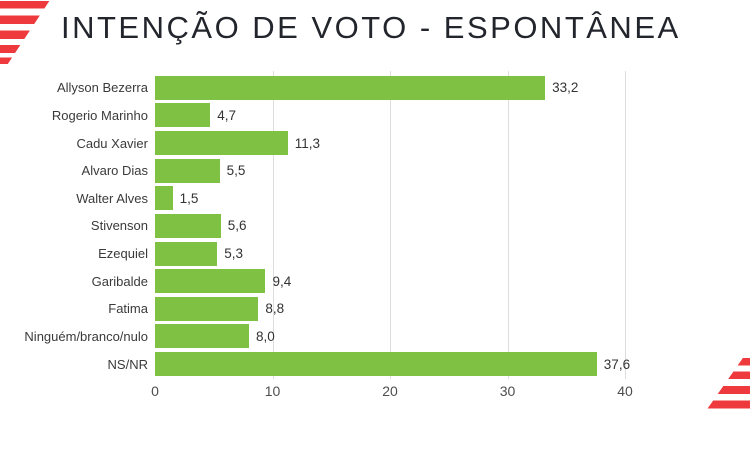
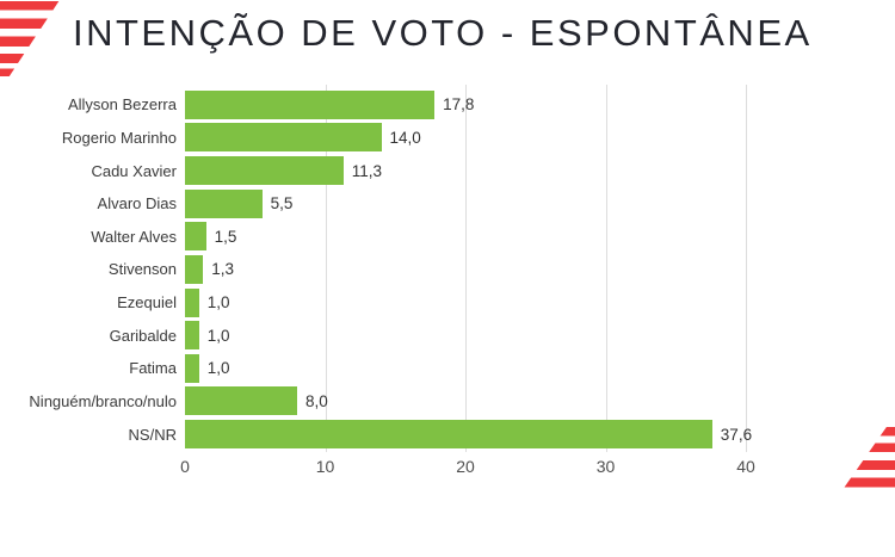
Allyson Bezerra: 33,2 -> 17,8
Rogerio Marinho: 4,7 -> 14,0
Stivenson: 5,6 -> 1,3
Ezequiel: 5,3 -> 1,0
Garibalde: 9,4 -> 1,0
Fatima: 8,8 -> 1,0
